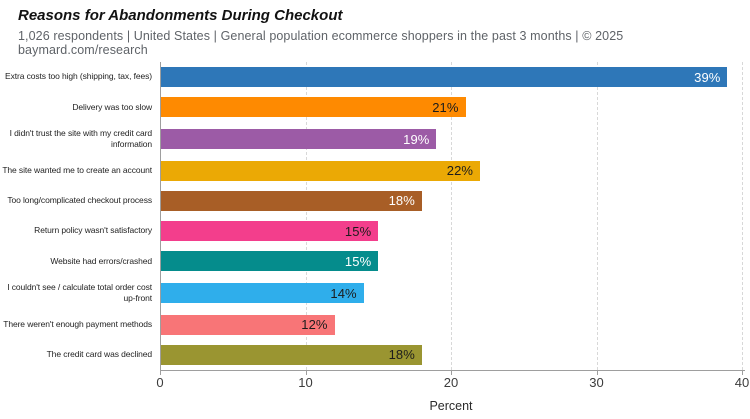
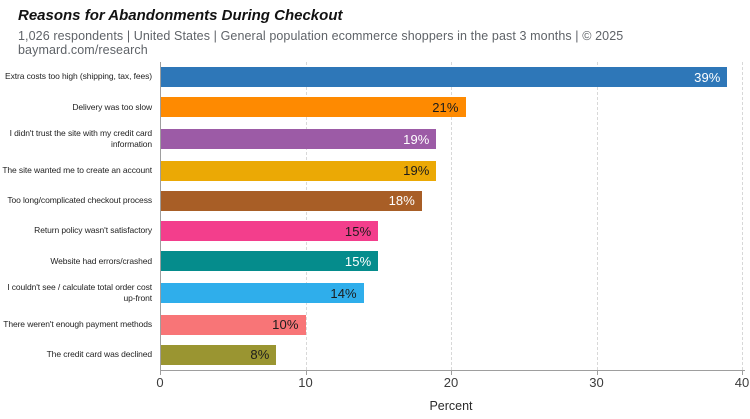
The site wanted me to create an account: 22% -> 19%
There weren't enough payment methods: 12% -> 10%
The credit card was declined: 18% -> 8%
